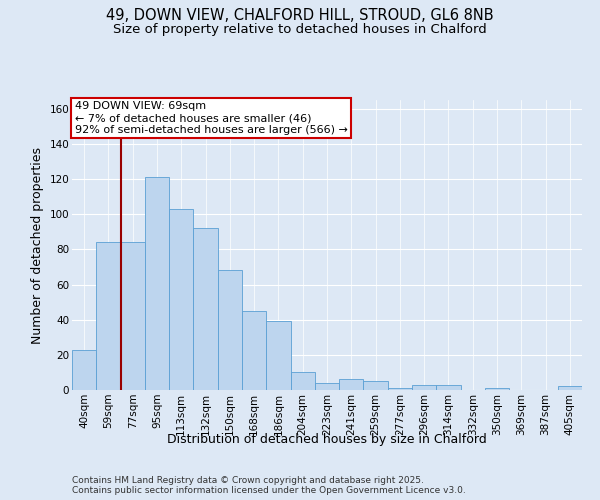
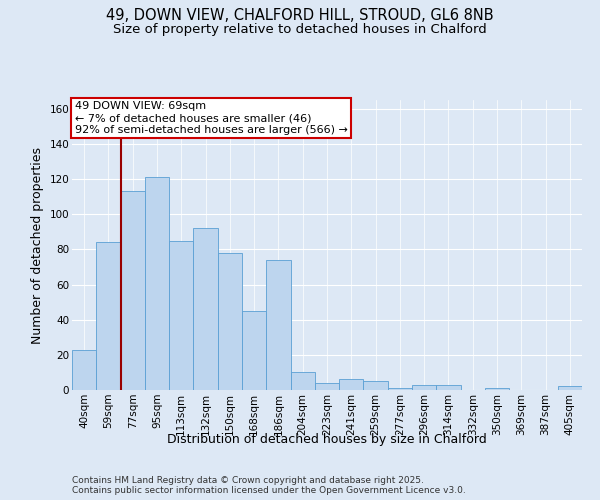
77sqm: 84 -> 113
113sqm: 103 -> 85
150sqm: 68 -> 78
186sqm: 39 -> 74
